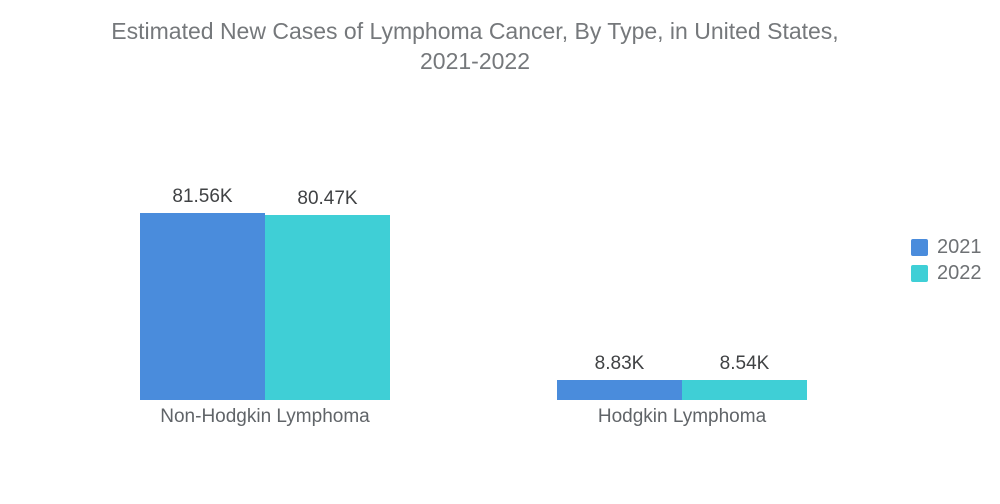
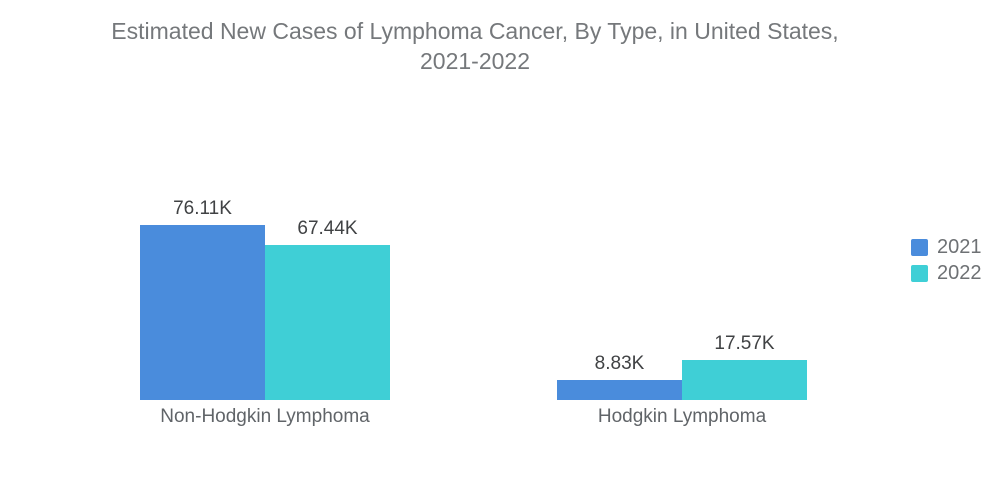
2021/Non-Hodgkin Lymphoma: 81.56K -> 76.11K
2022/Non-Hodgkin Lymphoma: 80.47K -> 67.44K
2022/Hodgkin Lymphoma: 8.54K -> 17.57K
